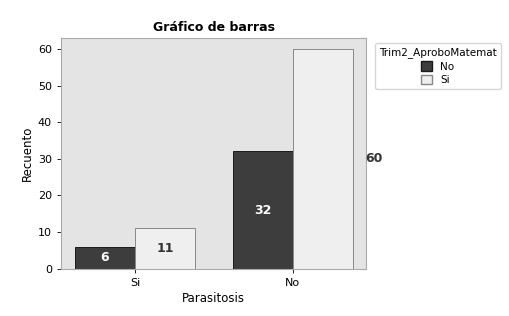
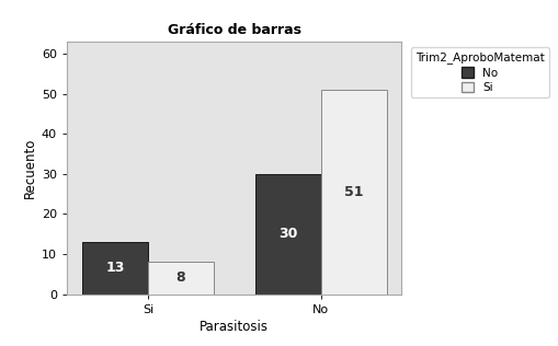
No/Si: 6 -> 13
Si/Si: 11 -> 8
No/No: 32 -> 30
Si/No: 60 -> 51
